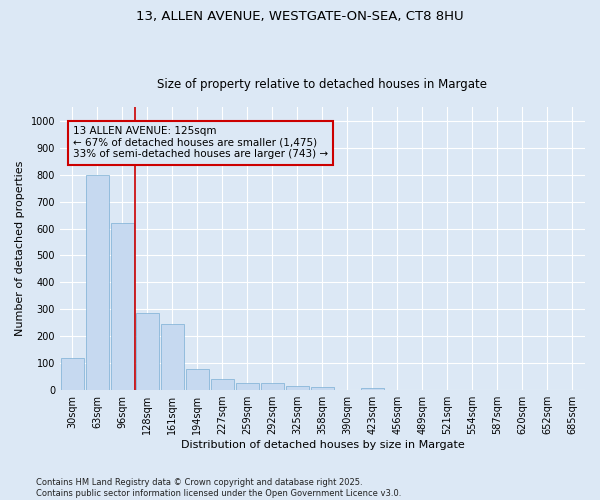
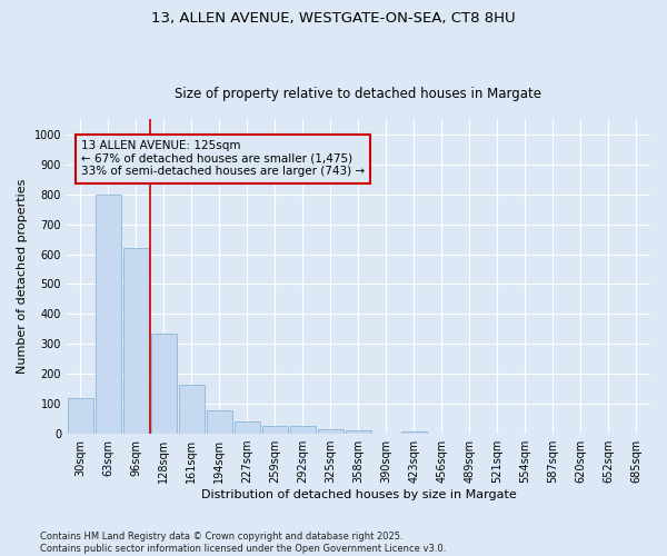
128sqm: 285 -> 335
161sqm: 245 -> 165
